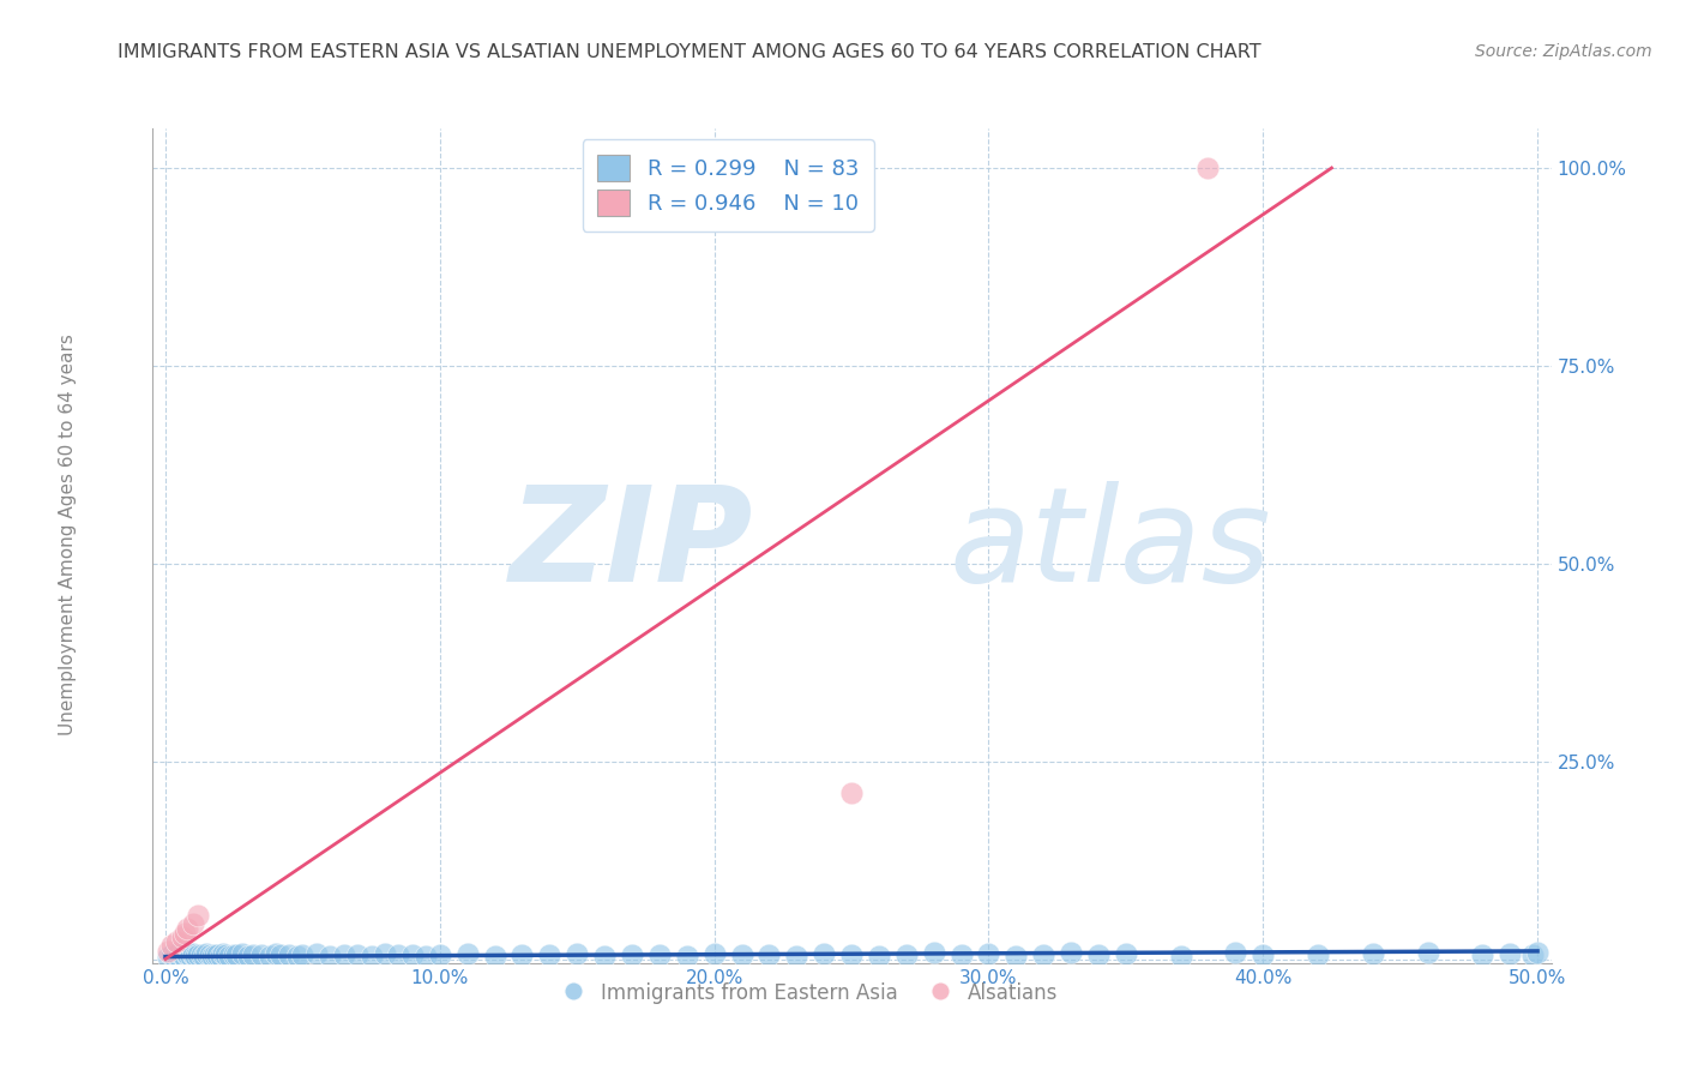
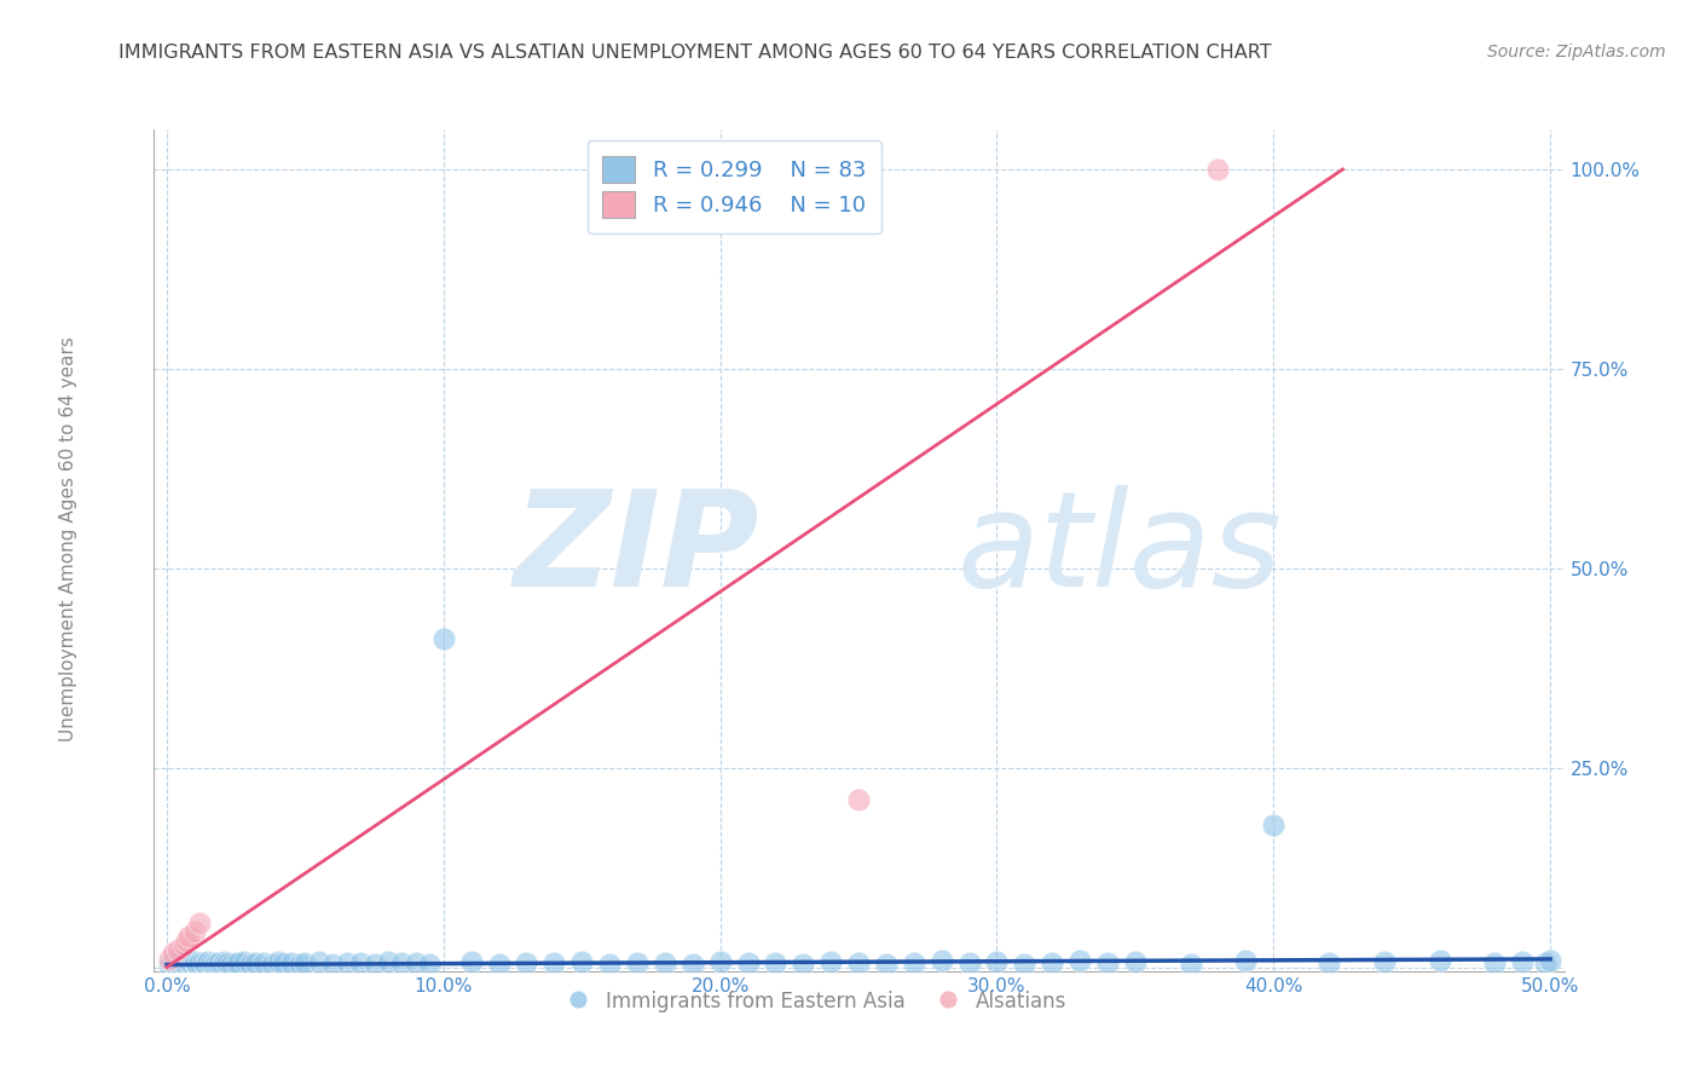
Immigrants from Eastern Asia/10.0%: 0.5% -> 41.2%
Immigrants from Eastern Asia/40.0%: 0.5% -> 17.8%
